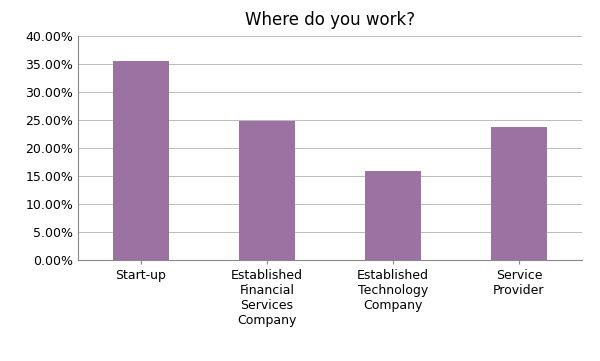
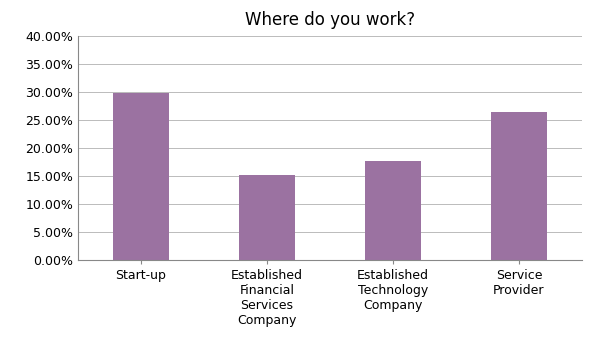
Start-up: 35.6% -> 29.8%
Established Financial Services Company: 24.9% -> 15.2%
Established Technology Company: 15.9% -> 17.6%
Service Provider: 23.7% -> 26.4%
